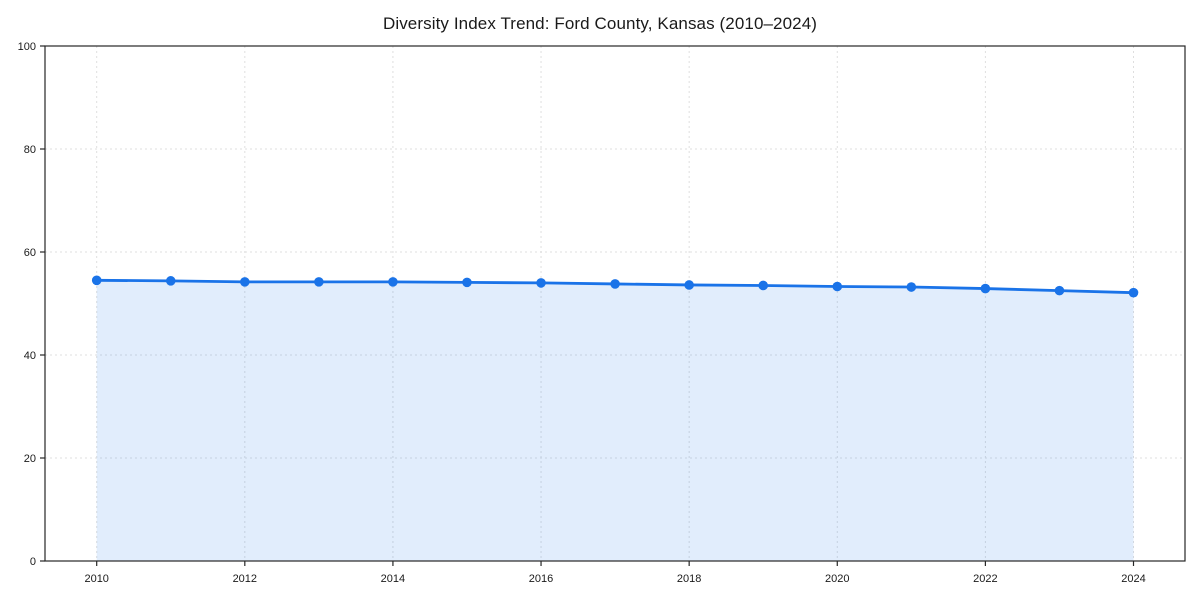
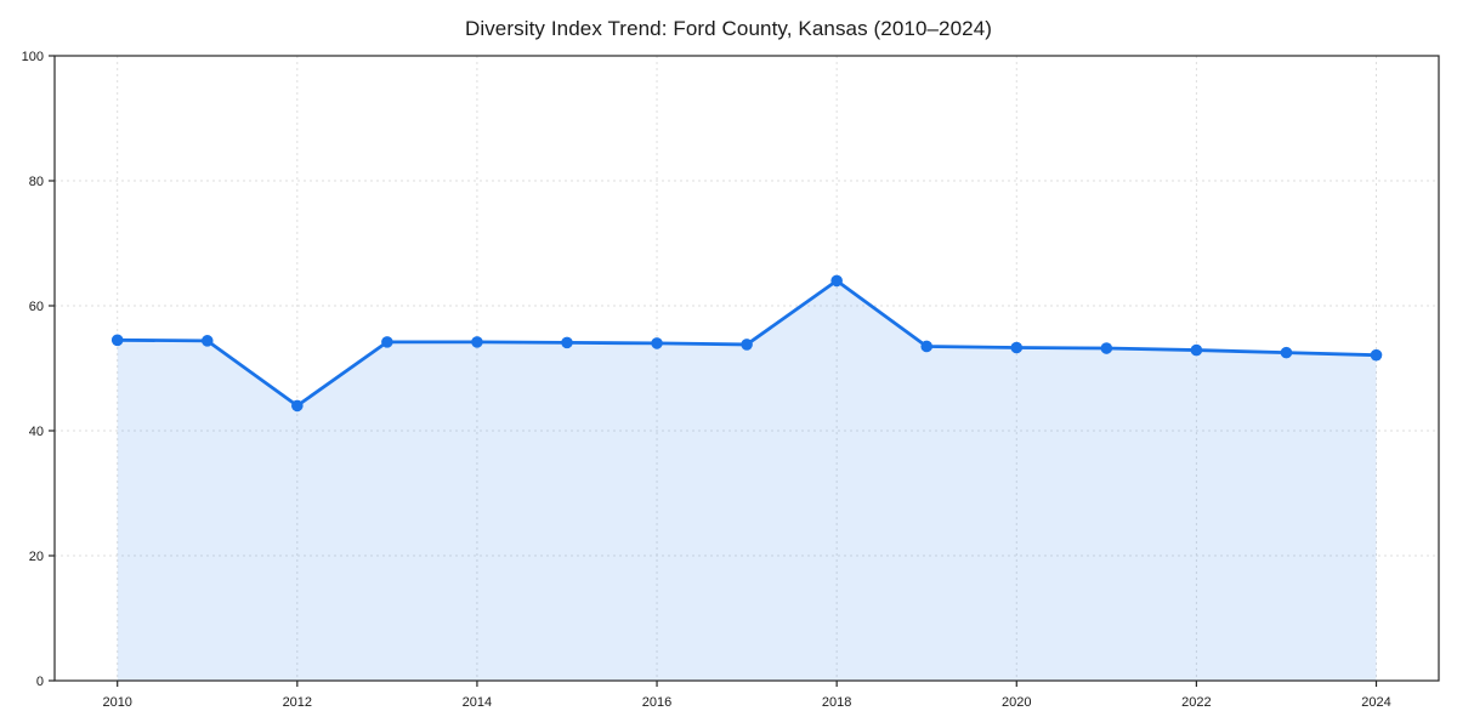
2012: 54 -> 44
2018: 54 -> 64
